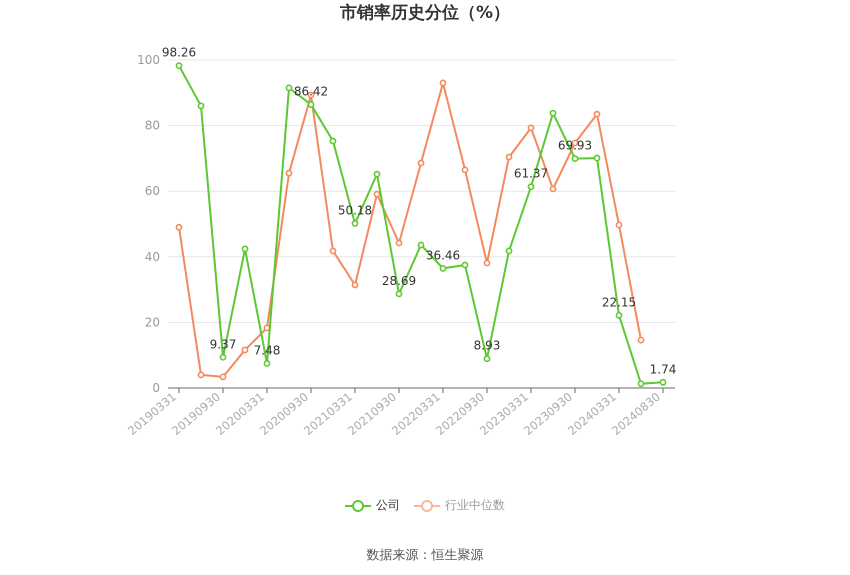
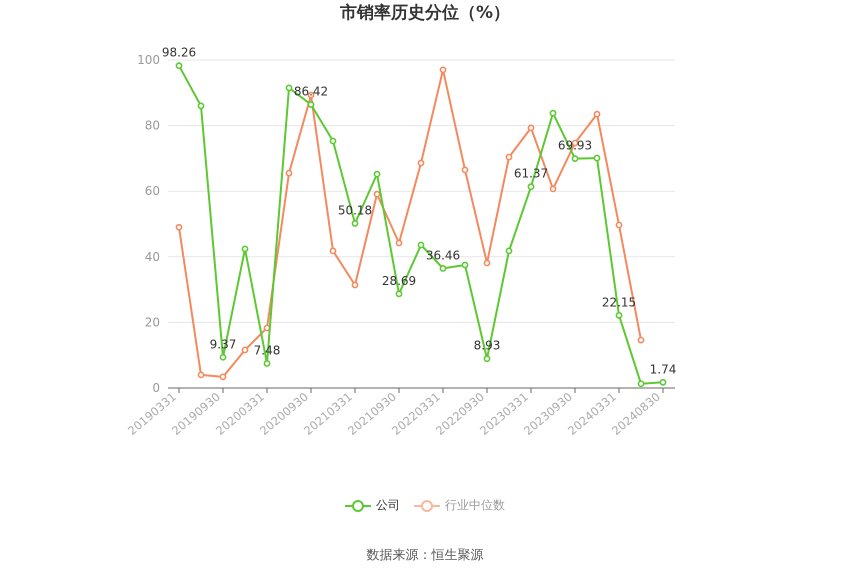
行业中位数/20220331: 93 -> 97
